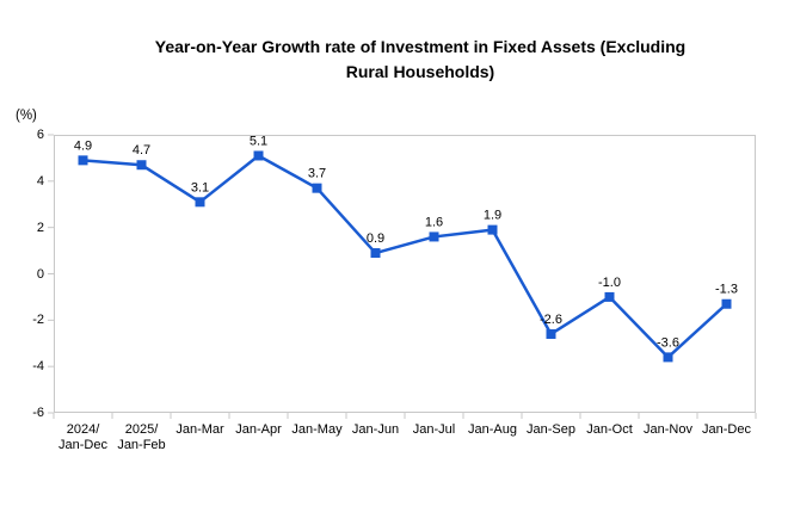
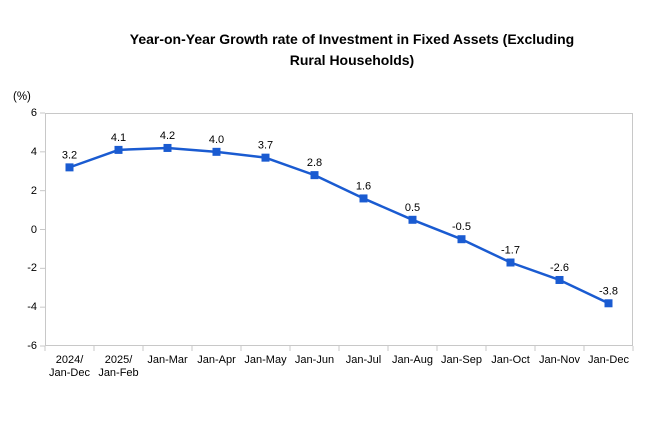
2024/ Jan-Dec: 4.9 -> 3.2
2025/ Jan-Feb: 4.7 -> 4.1
Jan-Mar: 3.1 -> 4.2
Jan-Apr: 5.1 -> 4.0
Jan-Jun: 0.9 -> 2.8
Jan-Aug: 1.9 -> 0.5
Jan-Sep: -2.6 -> -0.5
Jan-Oct: -1.0 -> -1.7
Jan-Nov: -3.6 -> -2.6
Jan-Dec: -1.3 -> -3.8
